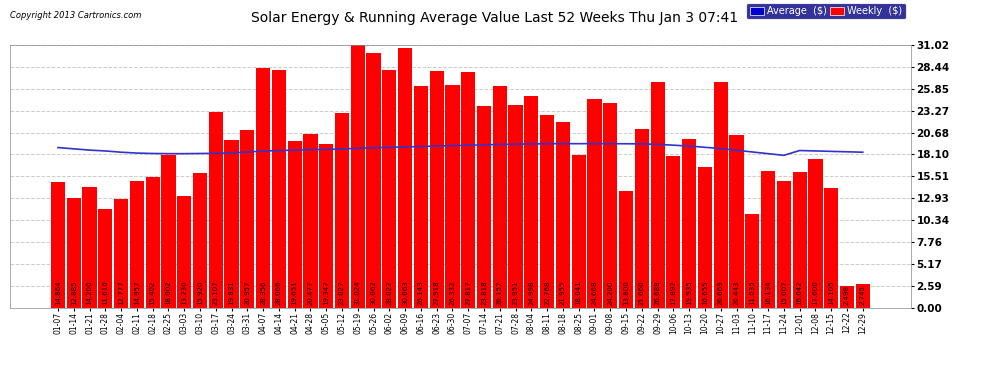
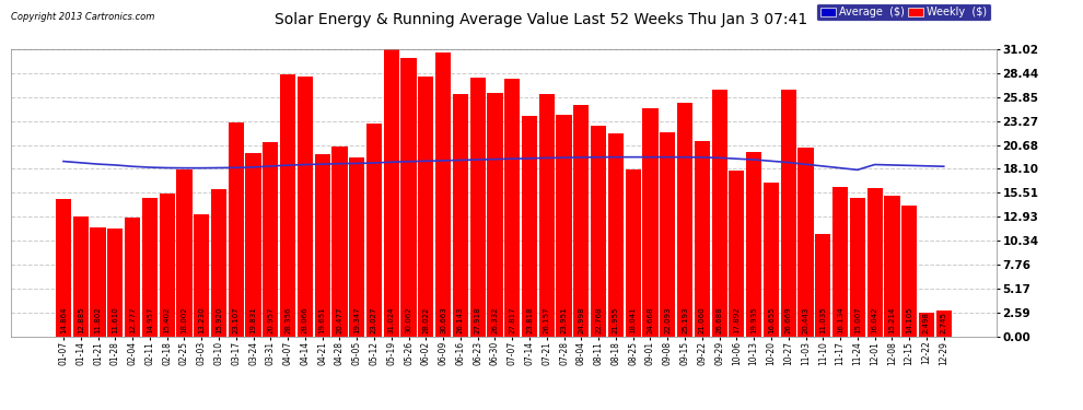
Weekly ($)/01-21: 14.2 -> 11.8
Weekly ($)/09-08: 24.2 -> 22.1
Weekly ($)/09-15: 13.8 -> 25.2
Weekly ($)/12-08: 17.6 -> 15.2
